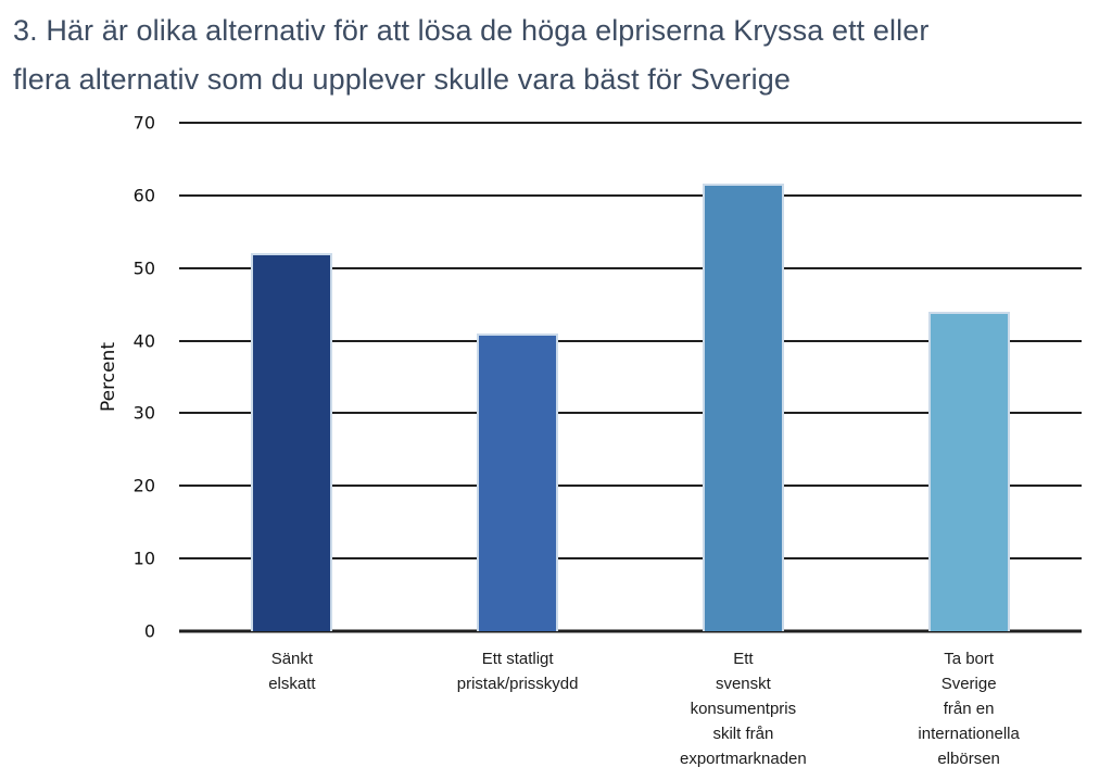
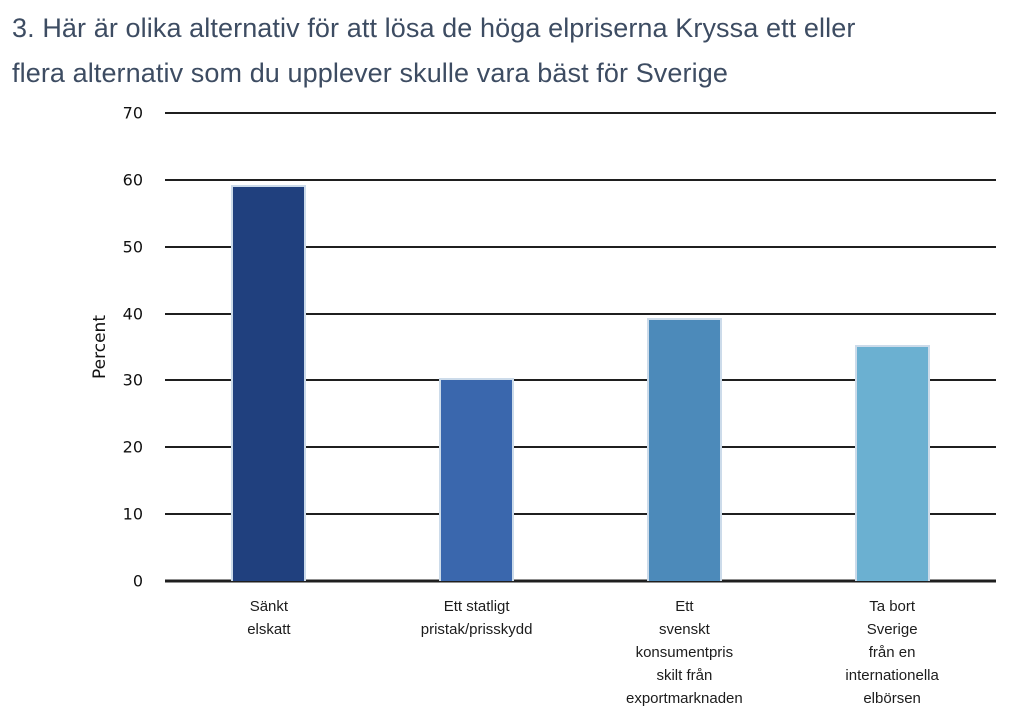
Sänkt elskatt: 52 -> 59
Ett statligt pristak/prisskydd: 41 -> 30
Ett svenskt konsumentpris skilt från exportmarknaden: 61 -> 39
Ta bort Sverige från en internationella elbörsen: 44 -> 35
